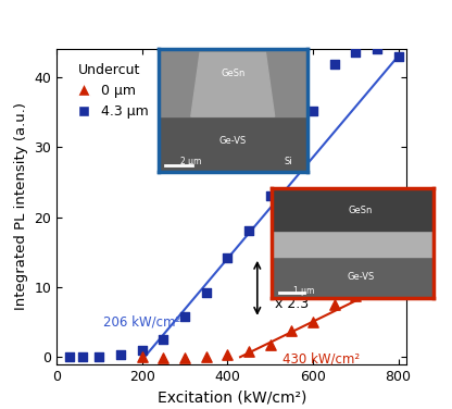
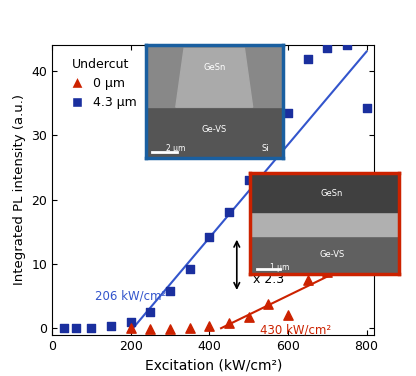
4.3 μm/600: 35.2 -> 33.4
0 μm/600: 5.0 -> 2.0
4.3 μm/800: 43.0 -> 34.2
